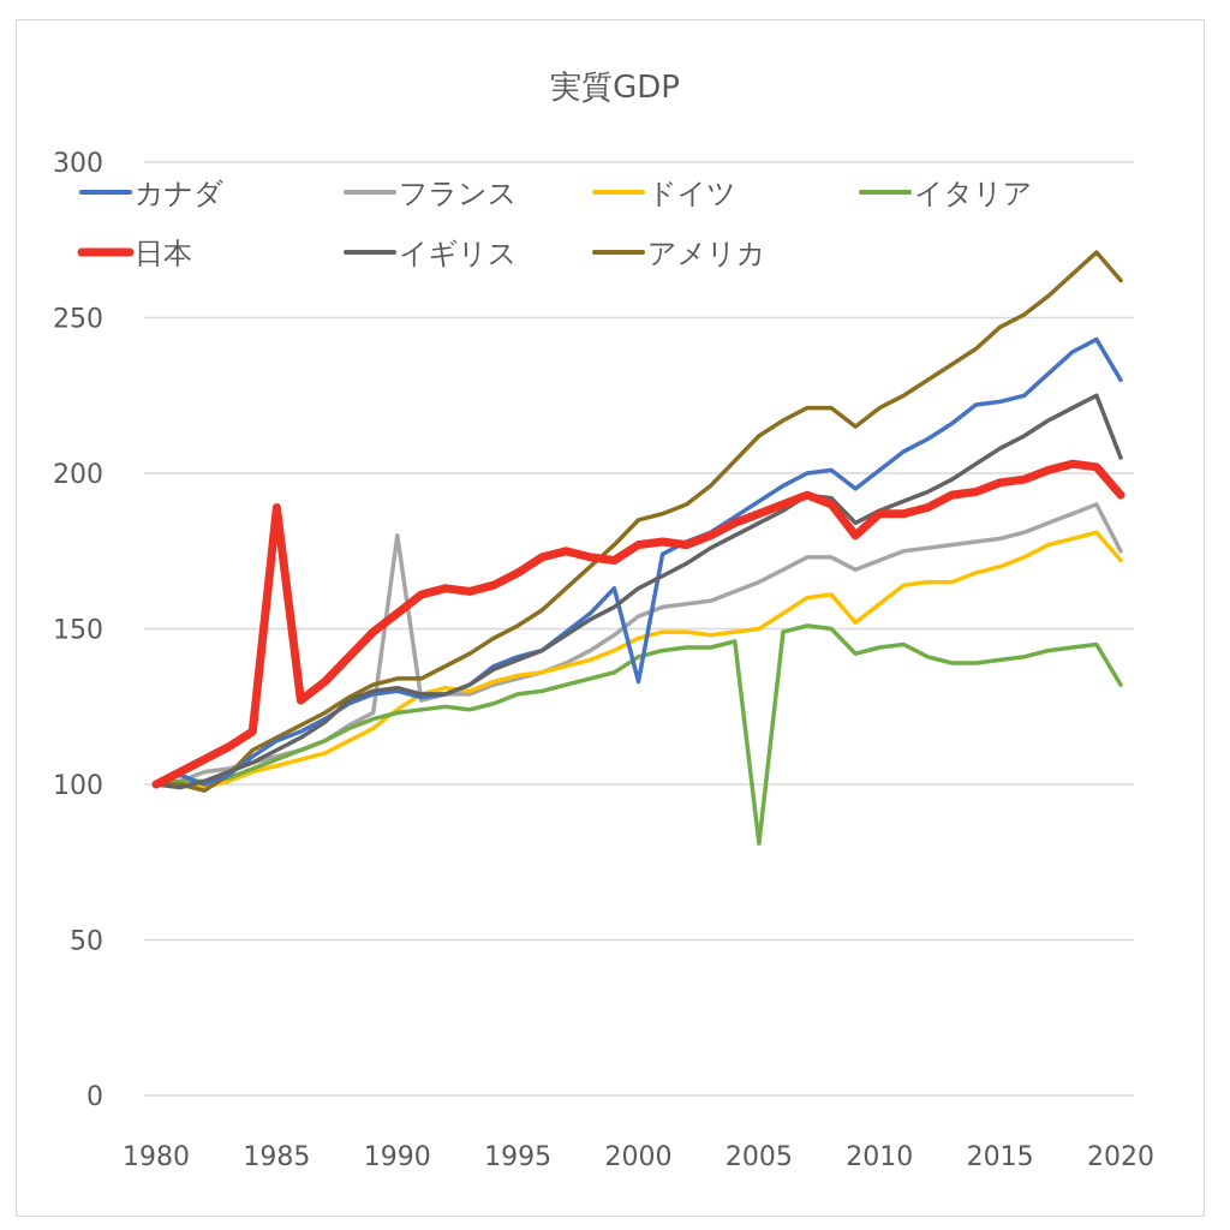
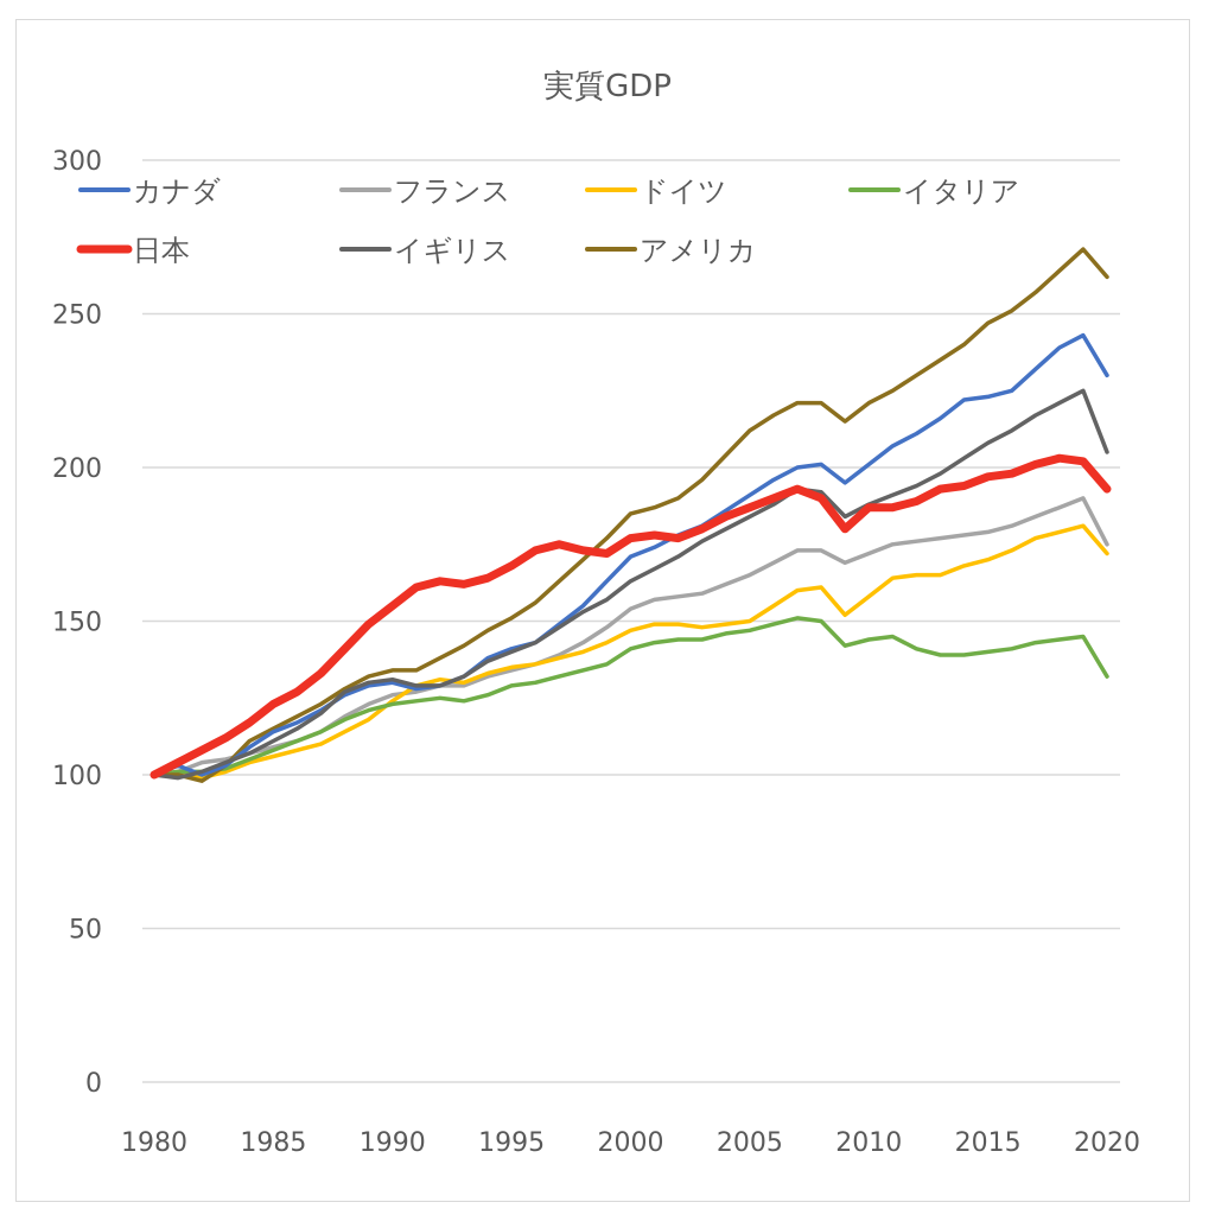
日本/1985: 189 -> 123
フランス/1990: 180 -> 126
カナダ/2000: 133 -> 171
イタリア/2005: 81 -> 147
